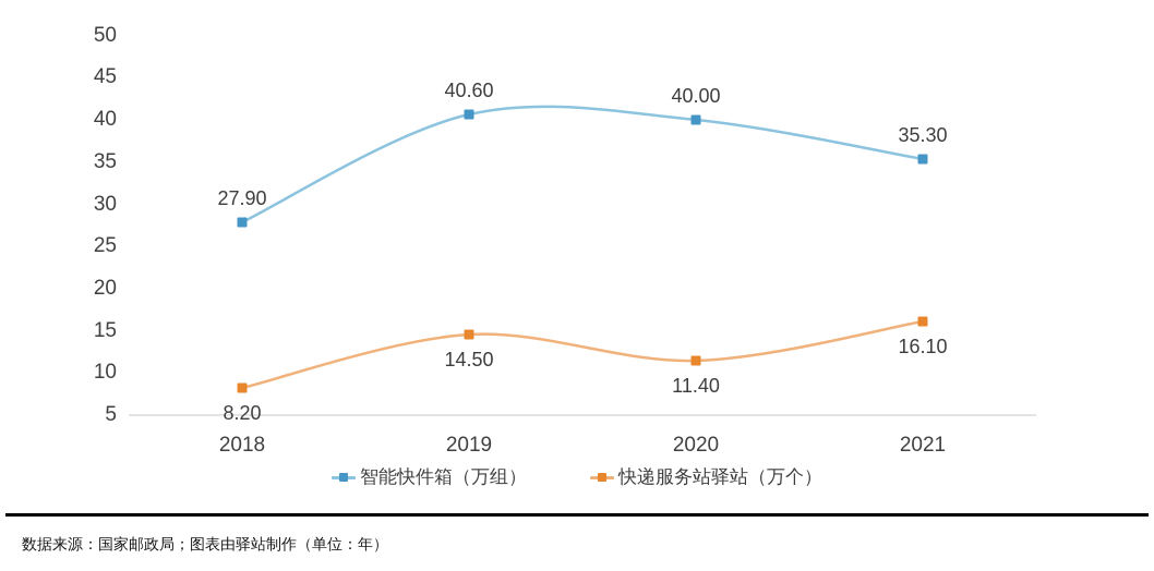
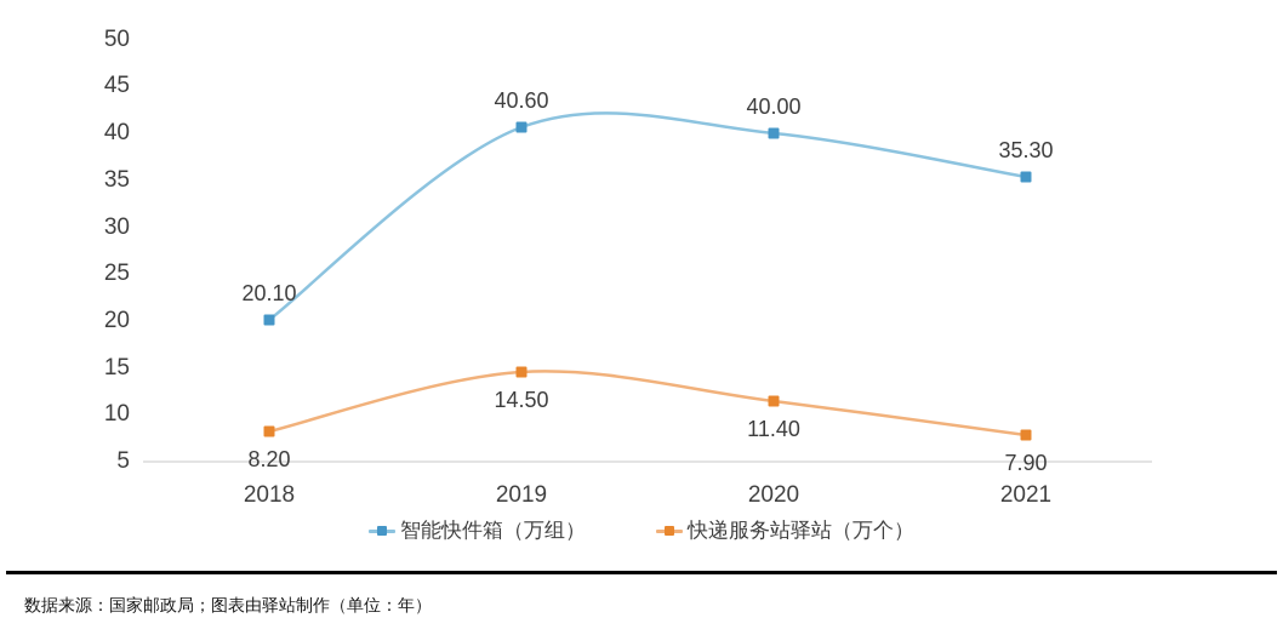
智能快件箱（万组）/2018: 27.90 -> 20.10
快递服务站驿站（万个）/2021: 16.10 -> 7.90
